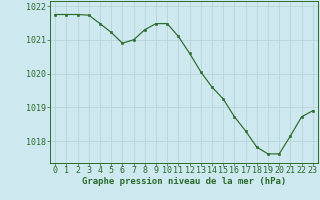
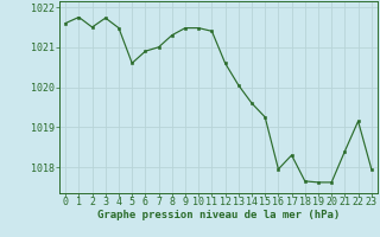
0: 1021.75 -> 1021.60
2: 1021.75 -> 1021.50
5: 1021.22 -> 1020.60
11: 1021.10 -> 1021.40
16: 1018.72 -> 1017.95
18: 1017.82 -> 1017.65
21: 1018.15 -> 1018.40
22: 1018.72 -> 1019.15
23: 1018.90 -> 1017.95
